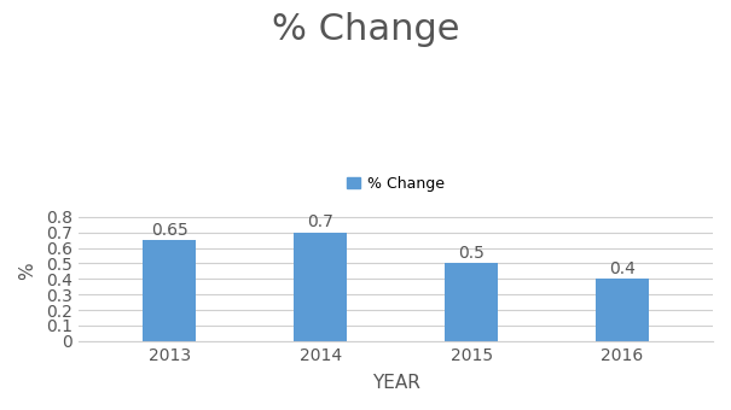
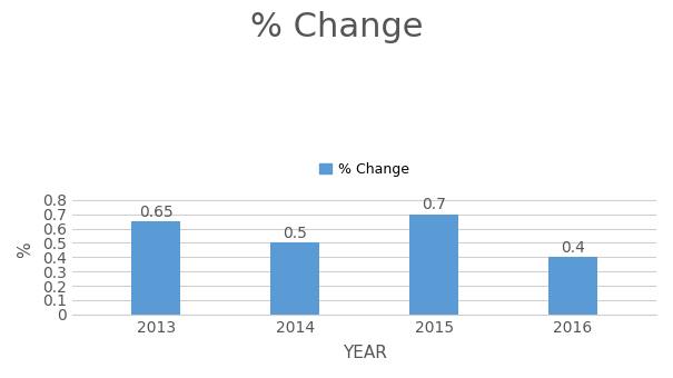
2014: 0.7 -> 0.5
2015: 0.5 -> 0.7
